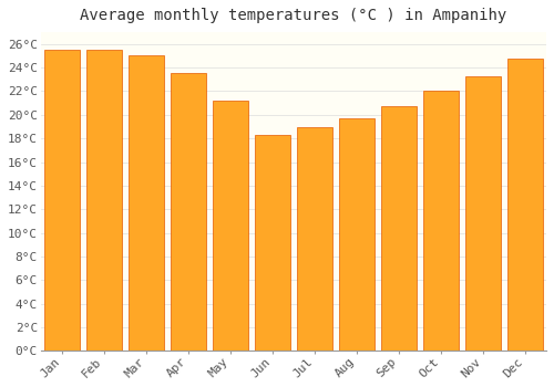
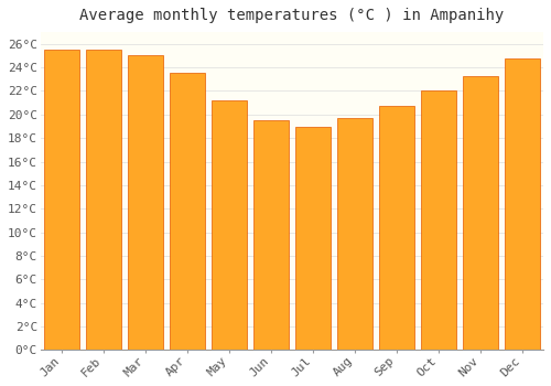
Jun: 18.3°C -> 19.5°C
